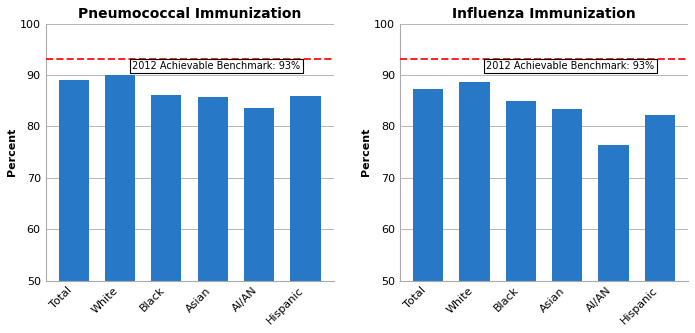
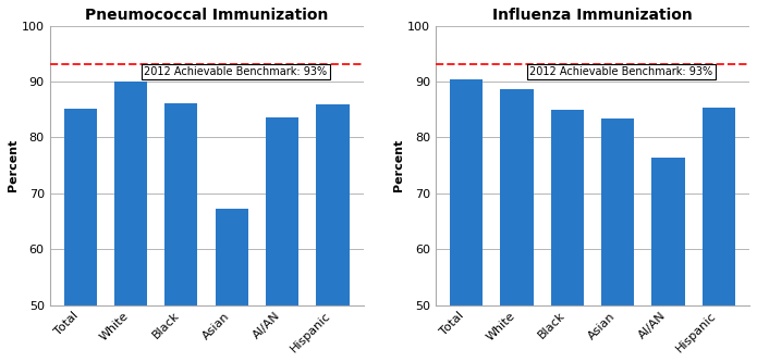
Pneumococcal Immunization/Total: 89.0 -> 85.2
Pneumococcal Immunization/Asian: 85.7 -> 67.2
Influenza Immunization/Total: 87.2 -> 90.4
Influenza Immunization/Hispanic: 82.2 -> 85.4
